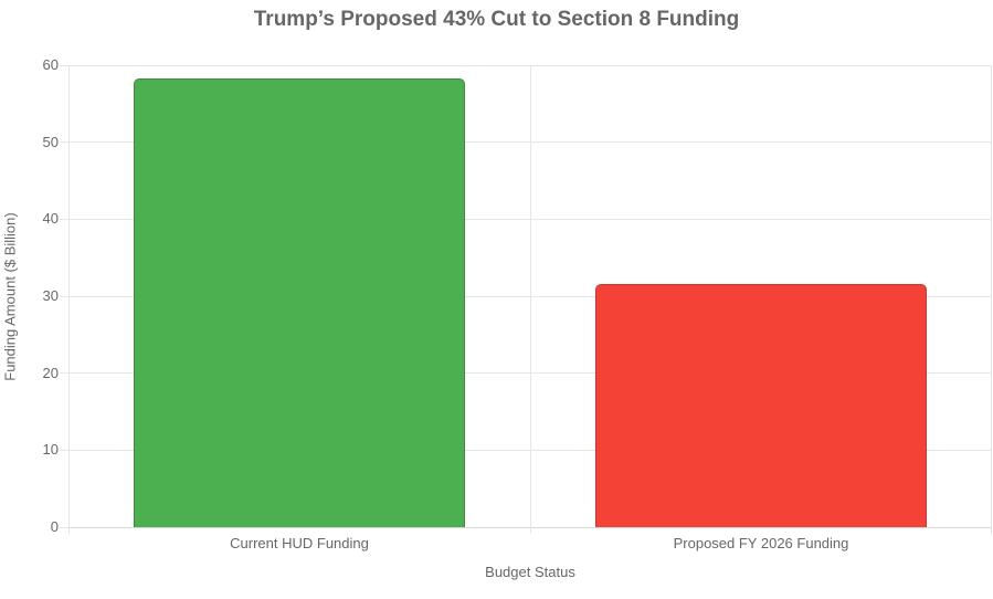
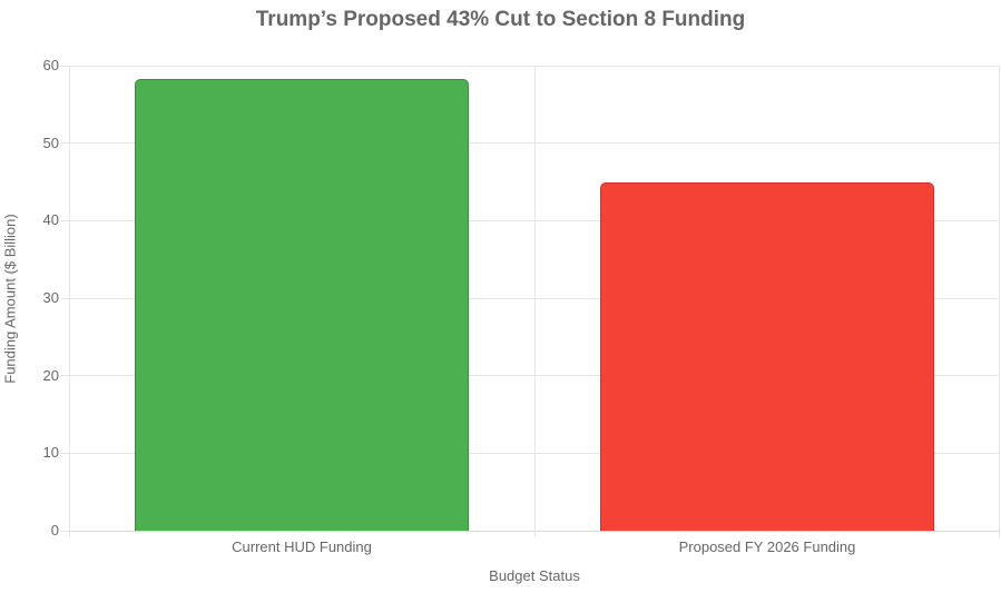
Proposed FY 2026 Funding: 32 -> 45
